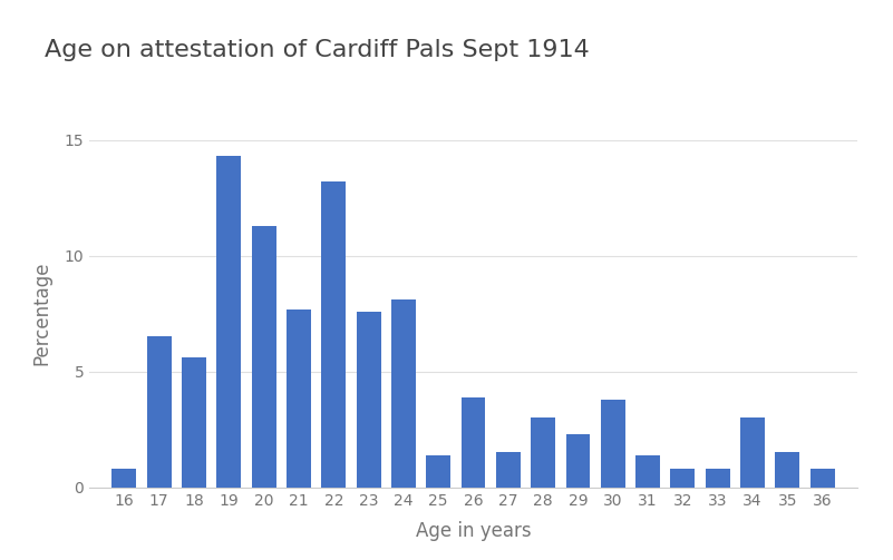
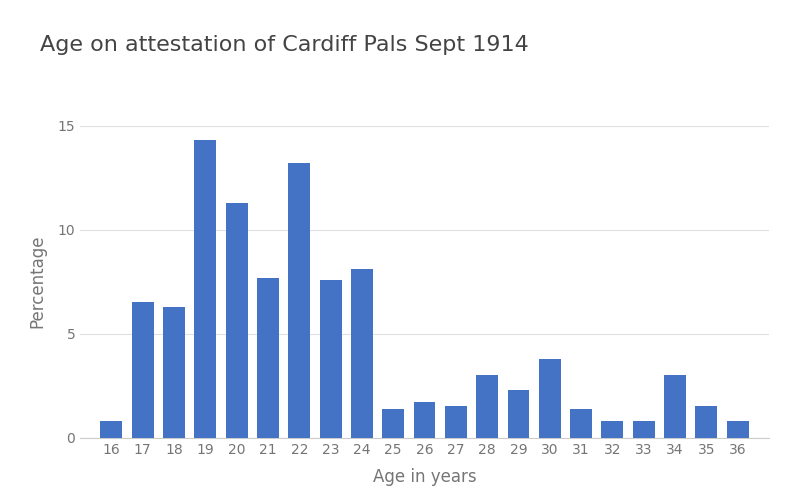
18: 5.6 -> 6.3
26: 3.9 -> 1.7
